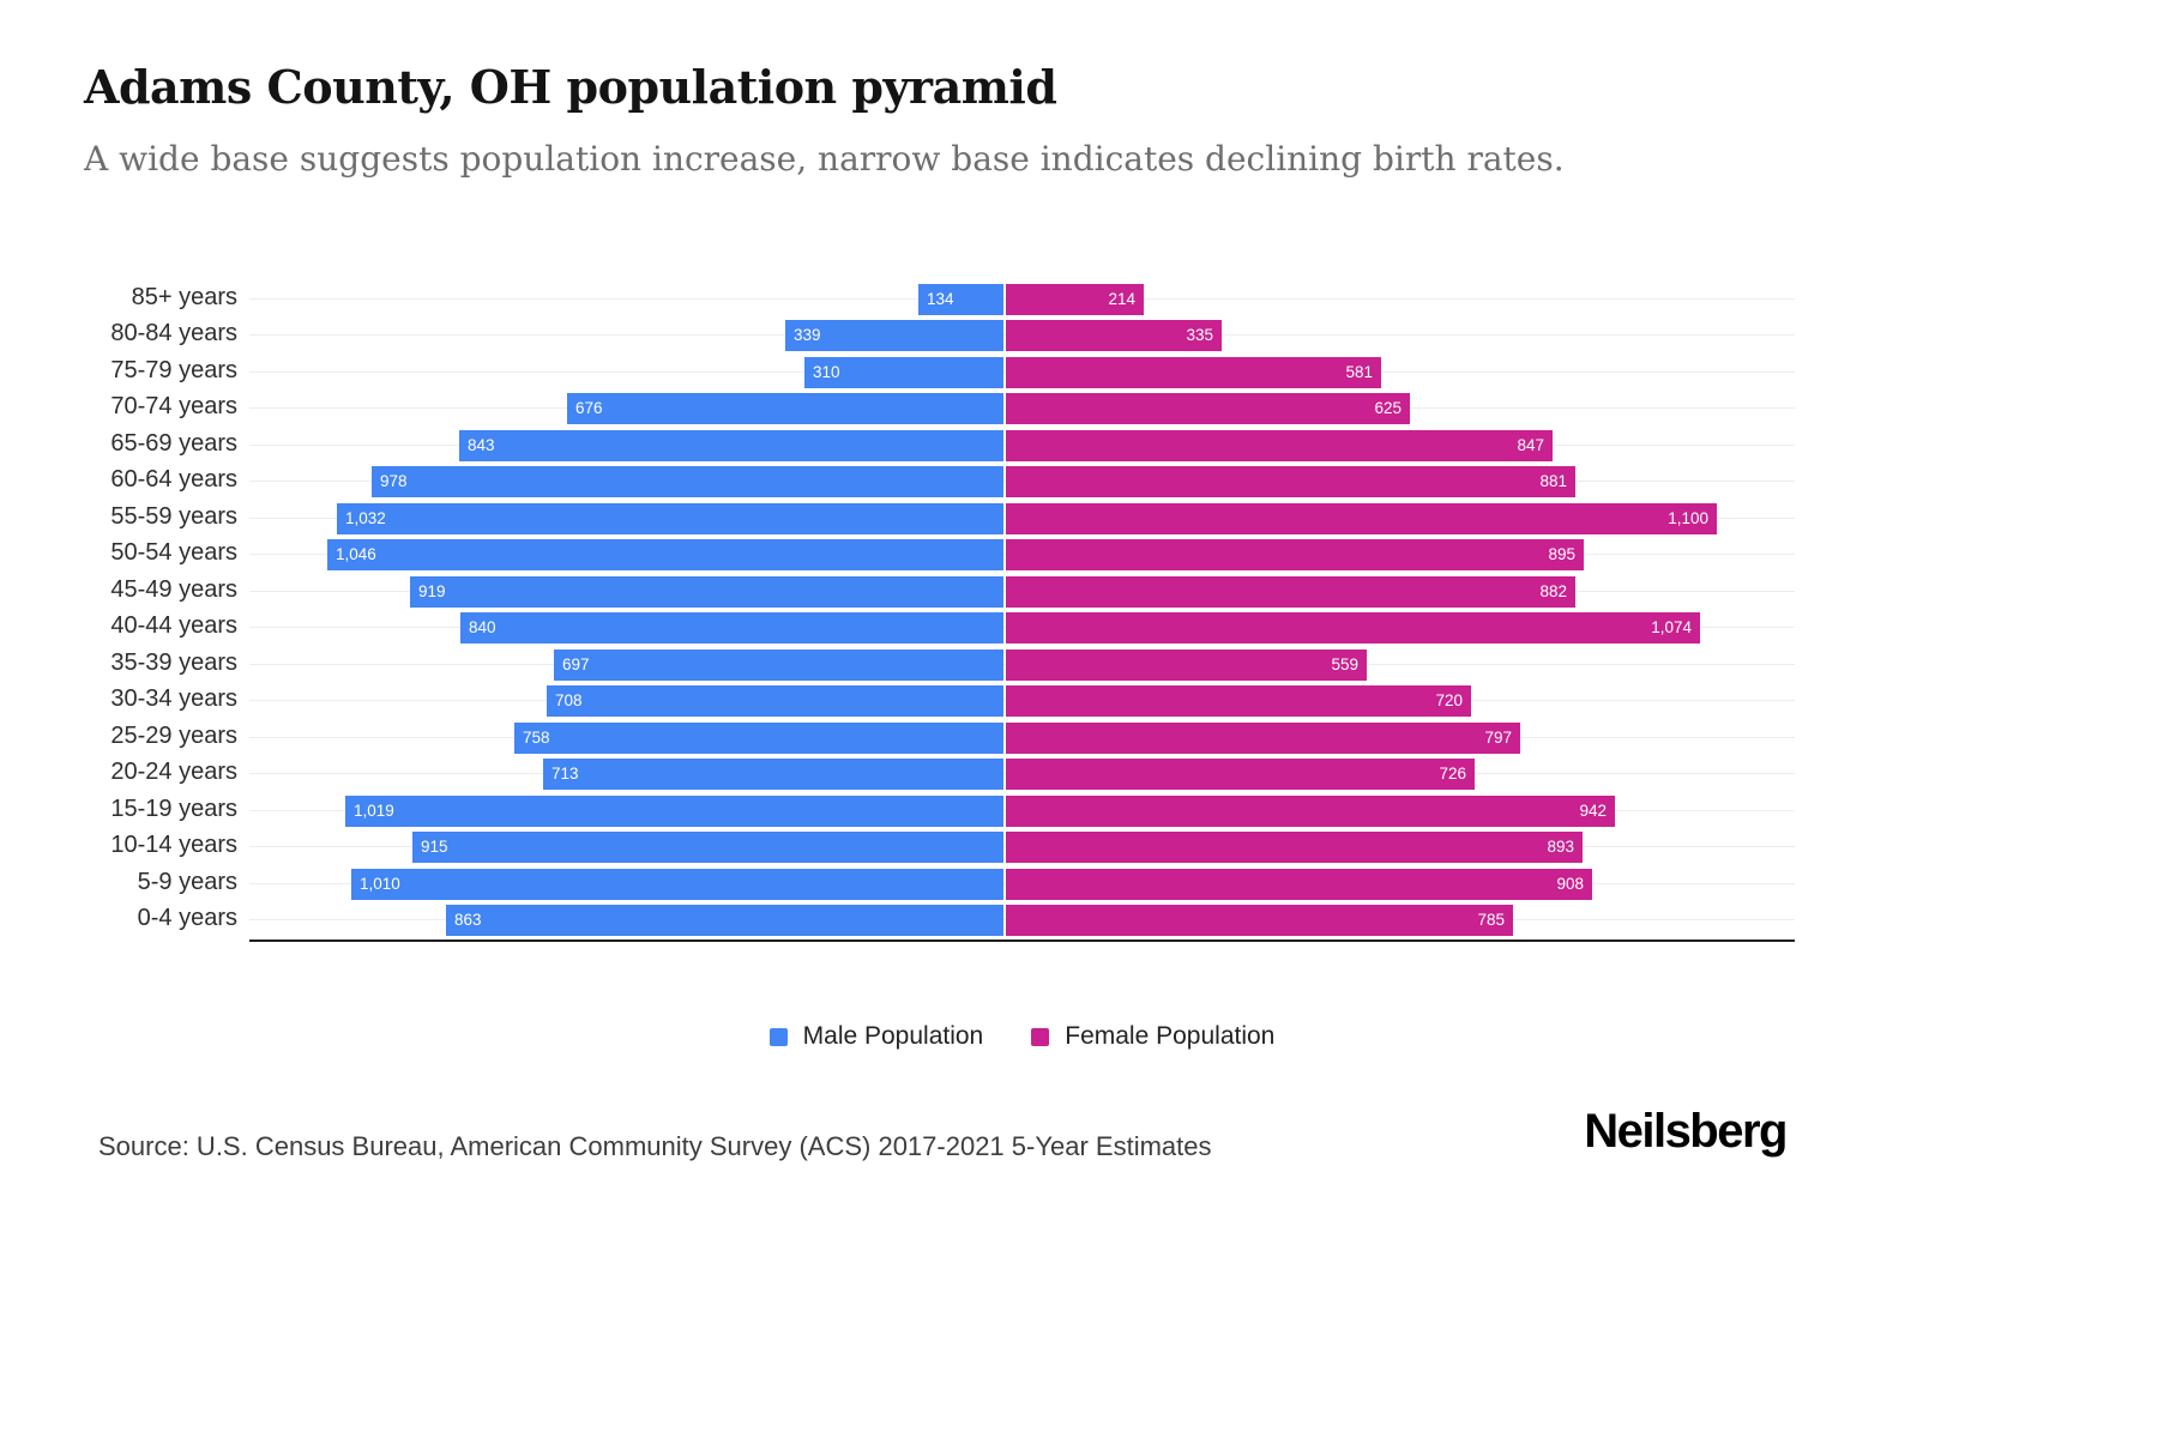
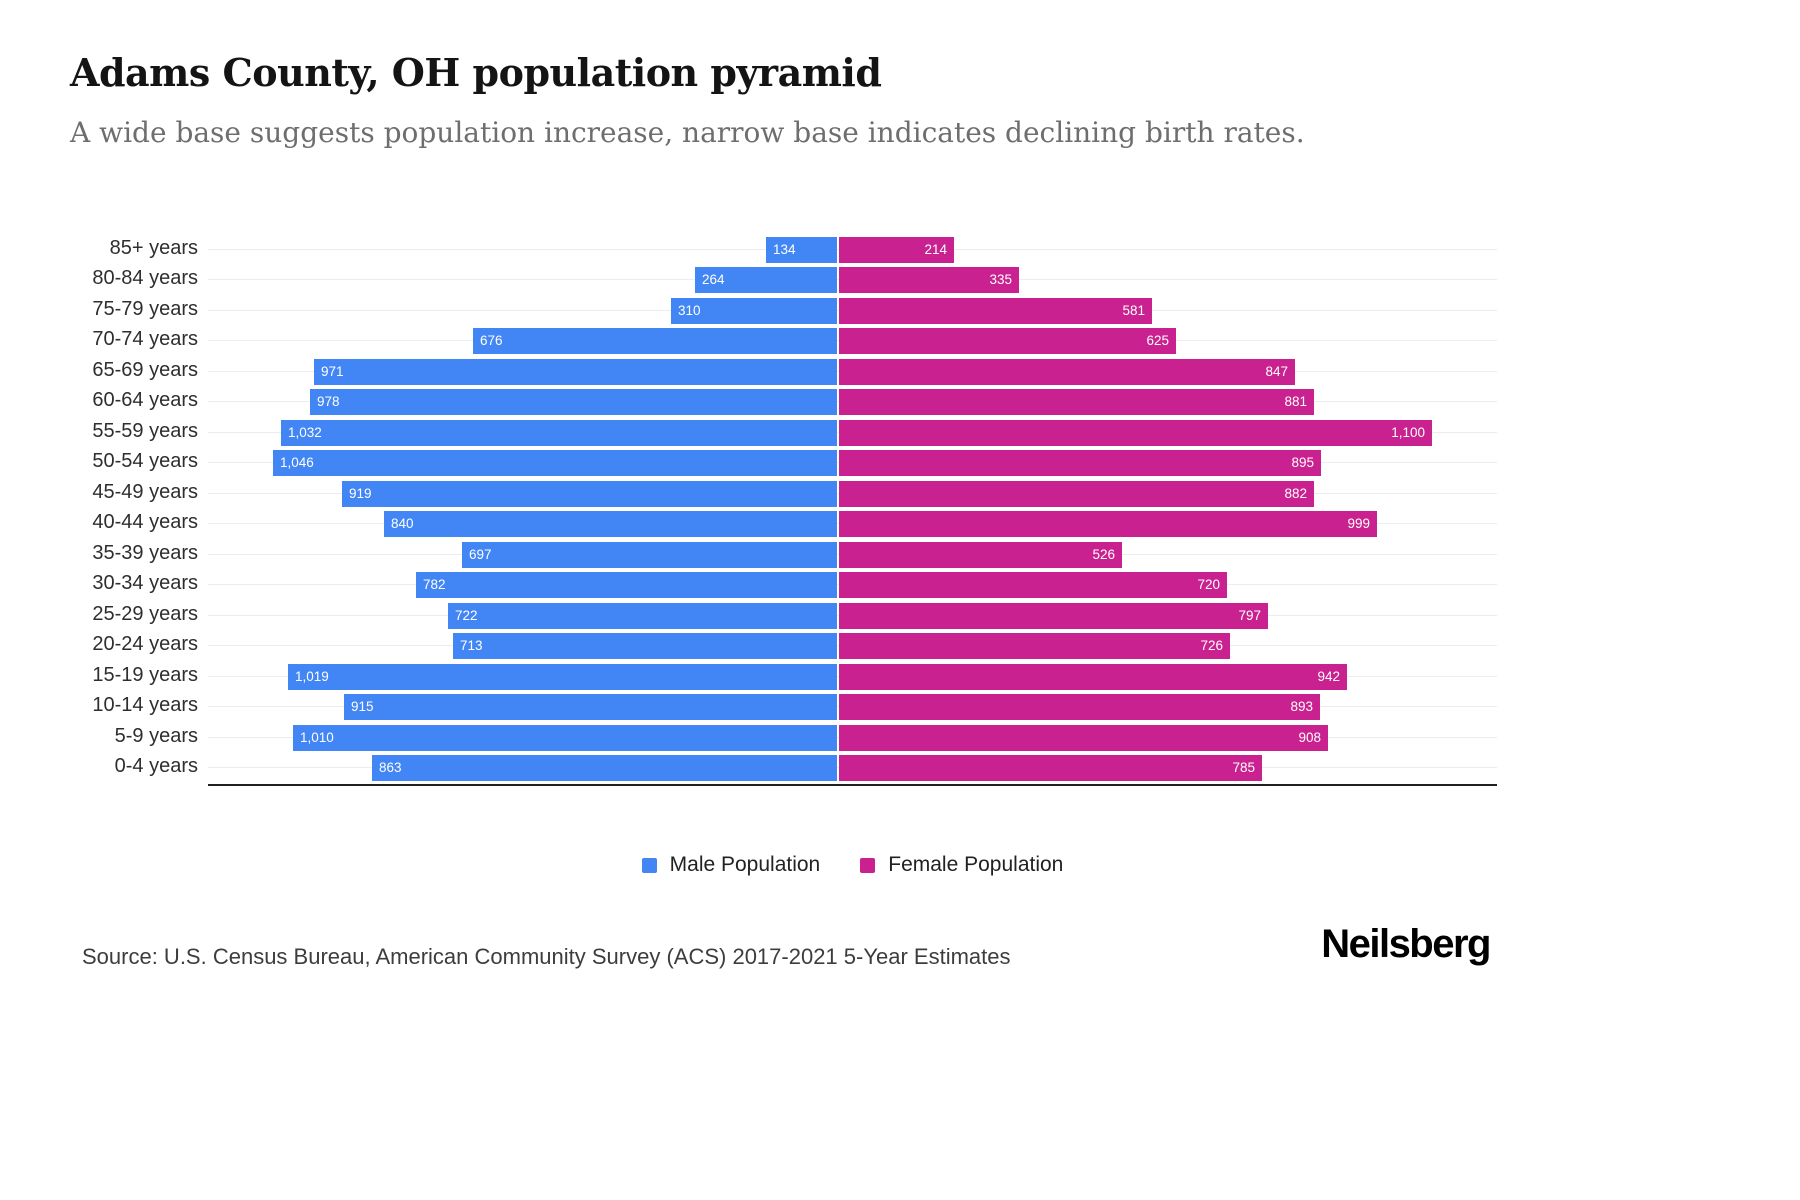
Male Population/80-84 years: 339 -> 264
Male Population/65-69 years: 843 -> 971
Female Population/40-44 years: 1,074 -> 999
Female Population/35-39 years: 559 -> 526
Male Population/30-34 years: 708 -> 782
Male Population/25-29 years: 758 -> 722
